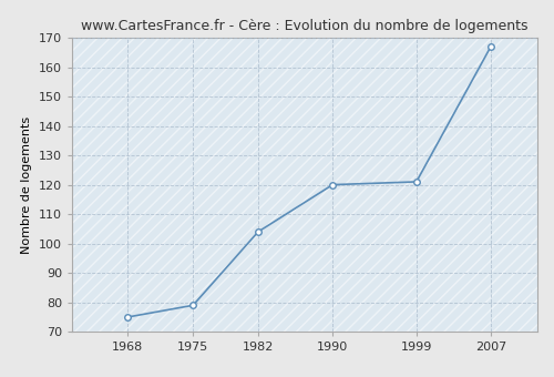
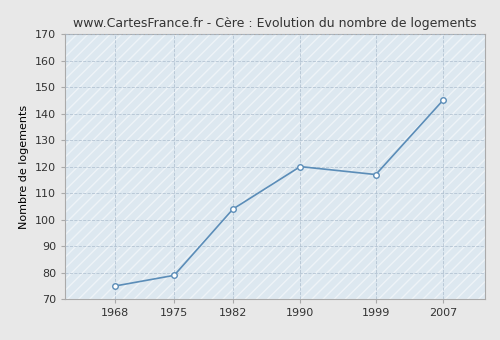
1999: 121 -> 117
2007: 167 -> 145
